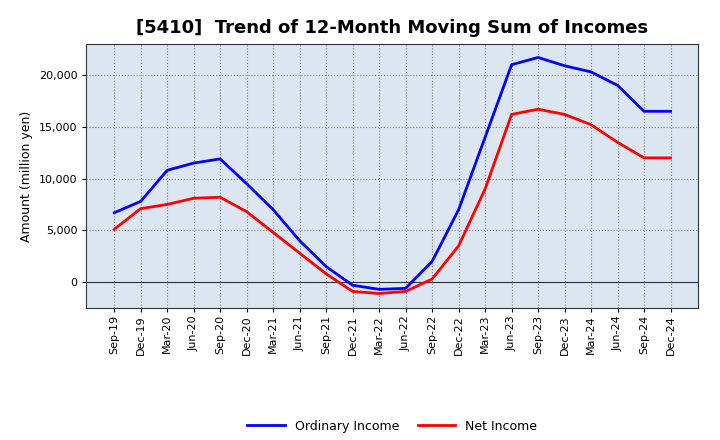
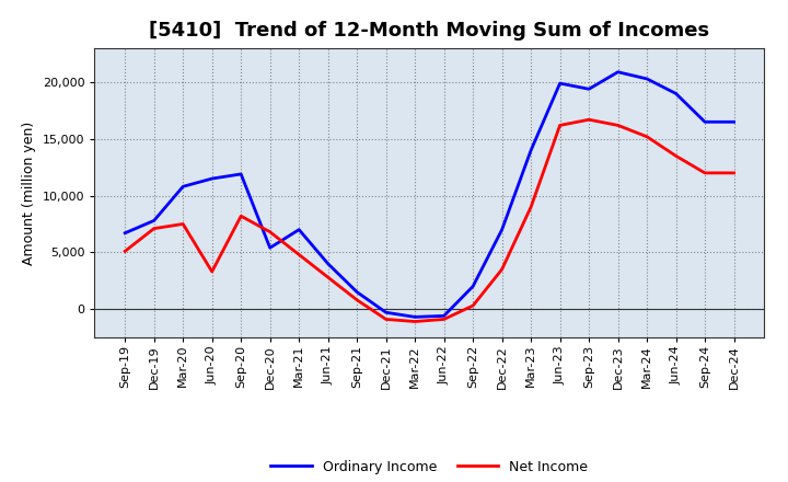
Net Income/Jun-20: 8,100 -> 3,300
Ordinary Income/Dec-20: 9,500 -> 5,400
Ordinary Income/Jun-23: 21,000 -> 19,900
Ordinary Income/Sep-23: 21,700 -> 19,400
